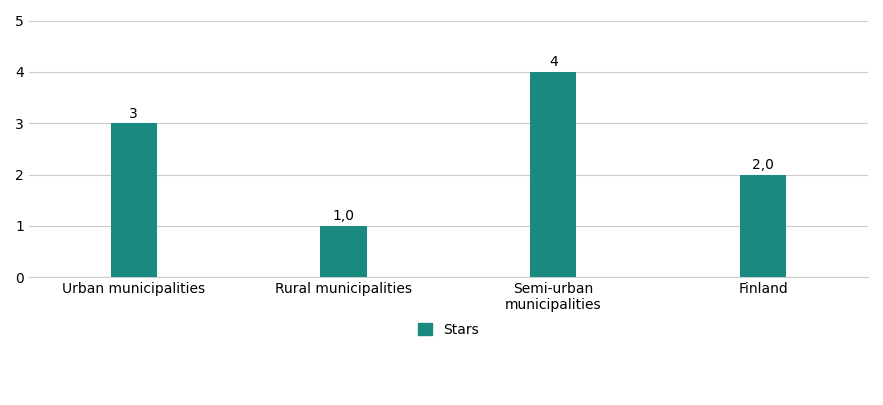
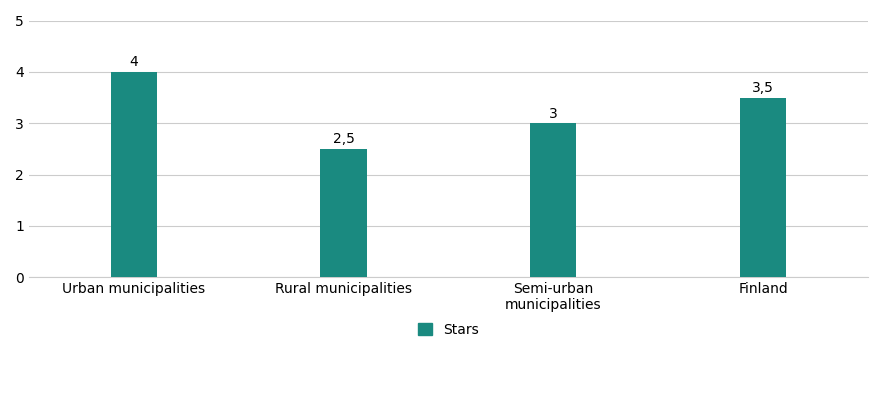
Urban municipalities: 3 -> 4
Rural municipalities: 1,0 -> 2,5
Semi-urban municipalities: 4 -> 3
Finland: 2,0 -> 3,5
